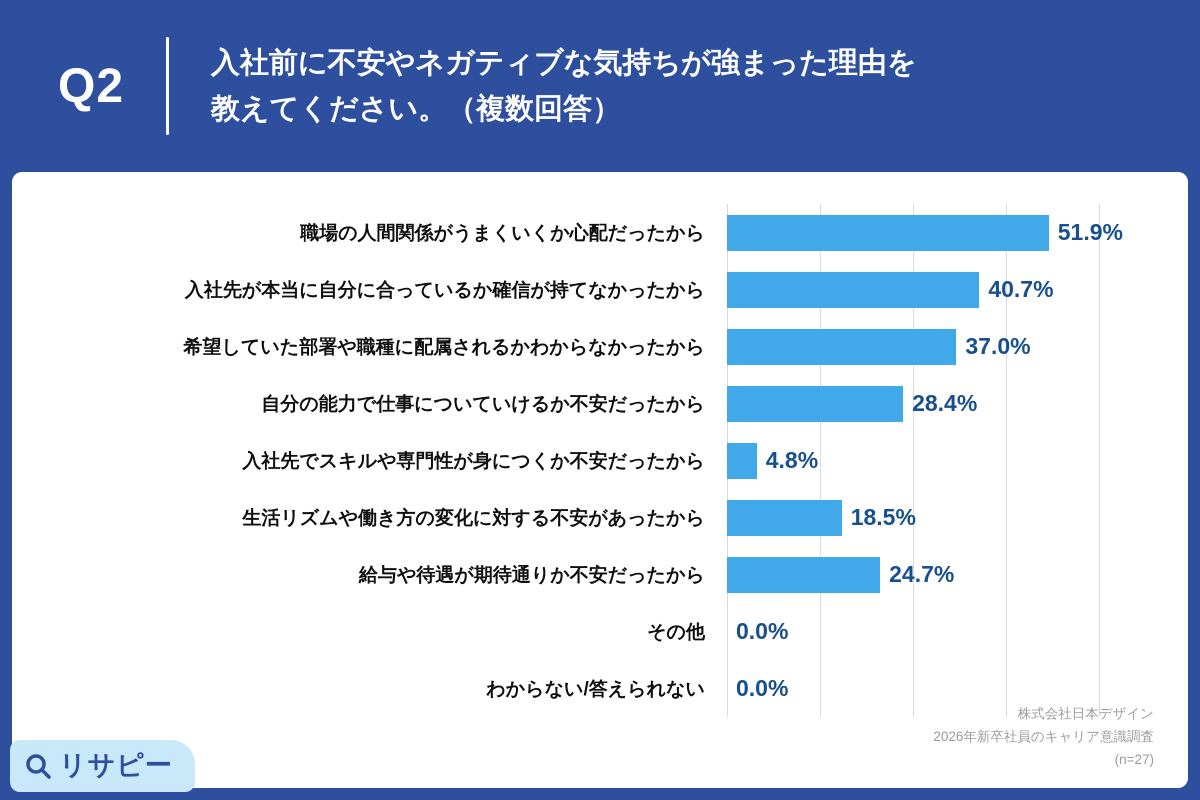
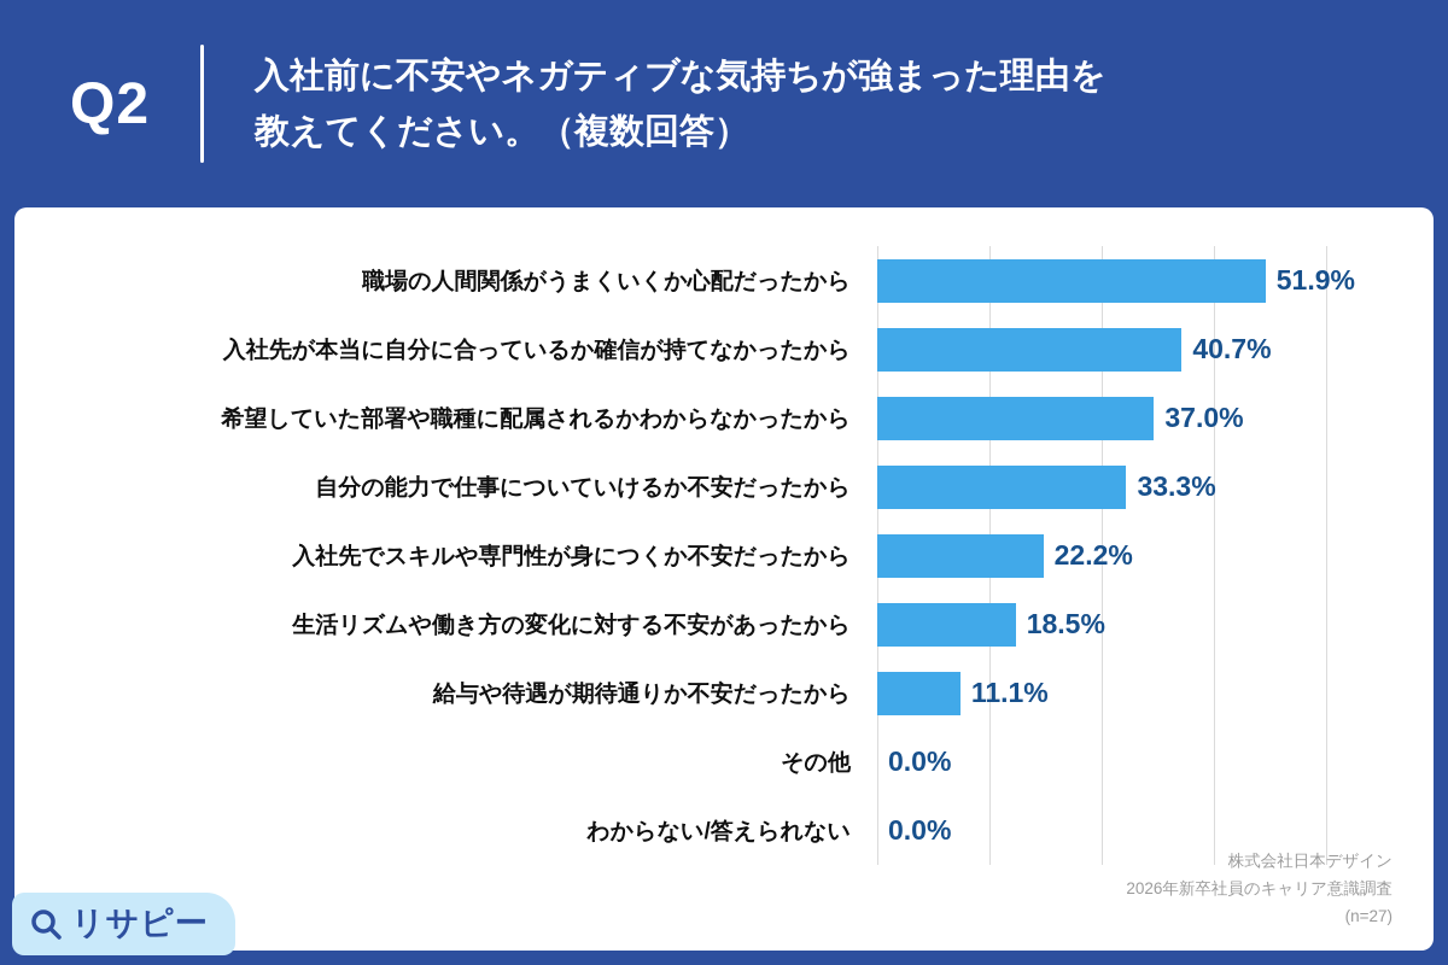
自分の能力で仕事についていけるか不安だったから: 28.4% -> 33.3%
入社先でスキルや専門性が身につくか不安だったから: 4.8% -> 22.2%
給与や待遇が期待通りか不安だったから: 24.7% -> 11.1%
